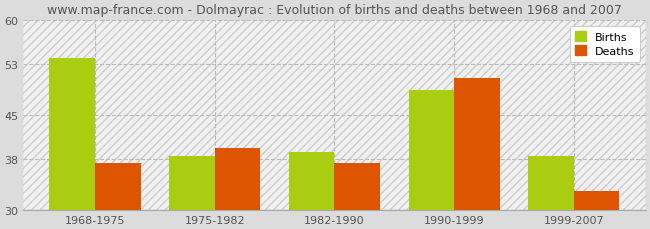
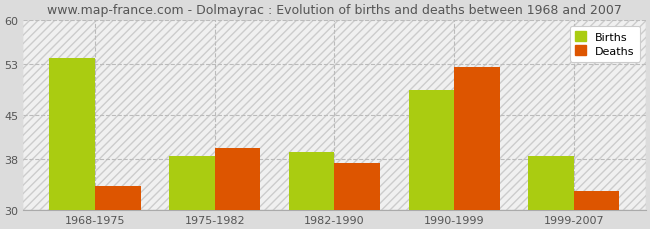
Deaths/1968-1975: 37.5 -> 33.8
Deaths/1990-1999: 50.8 -> 52.6
